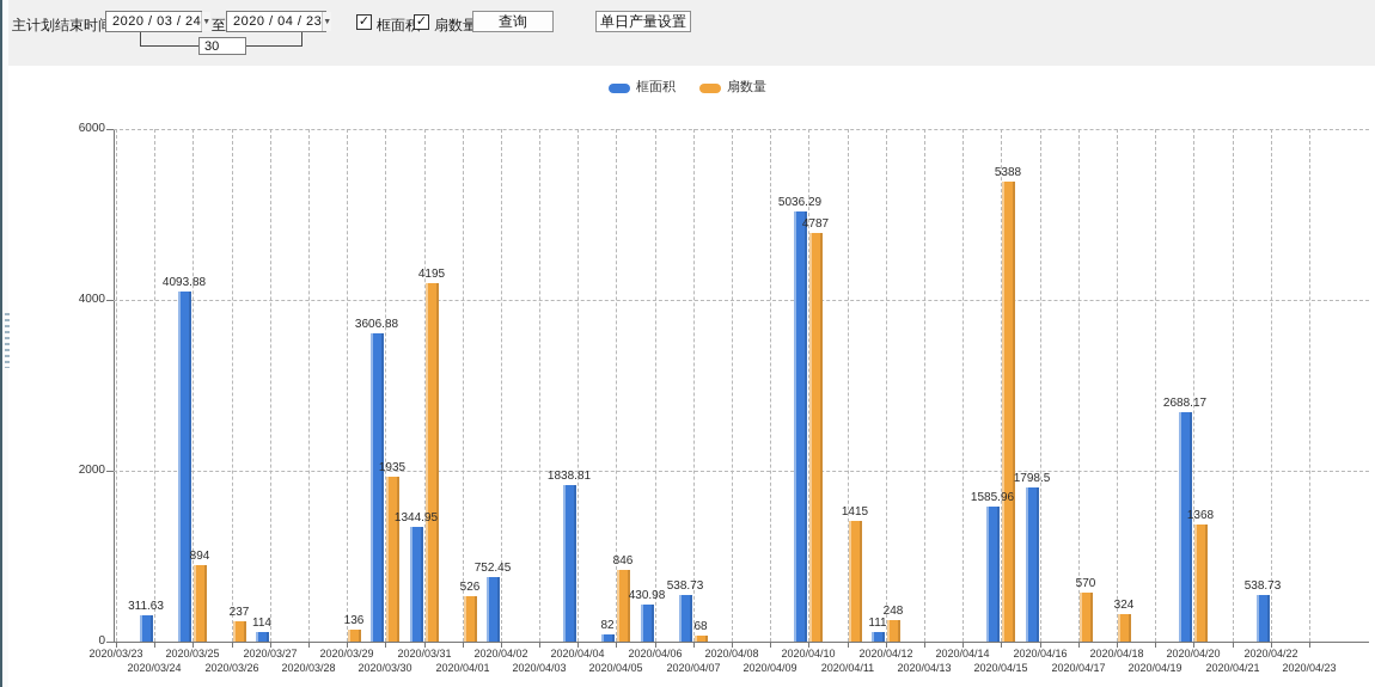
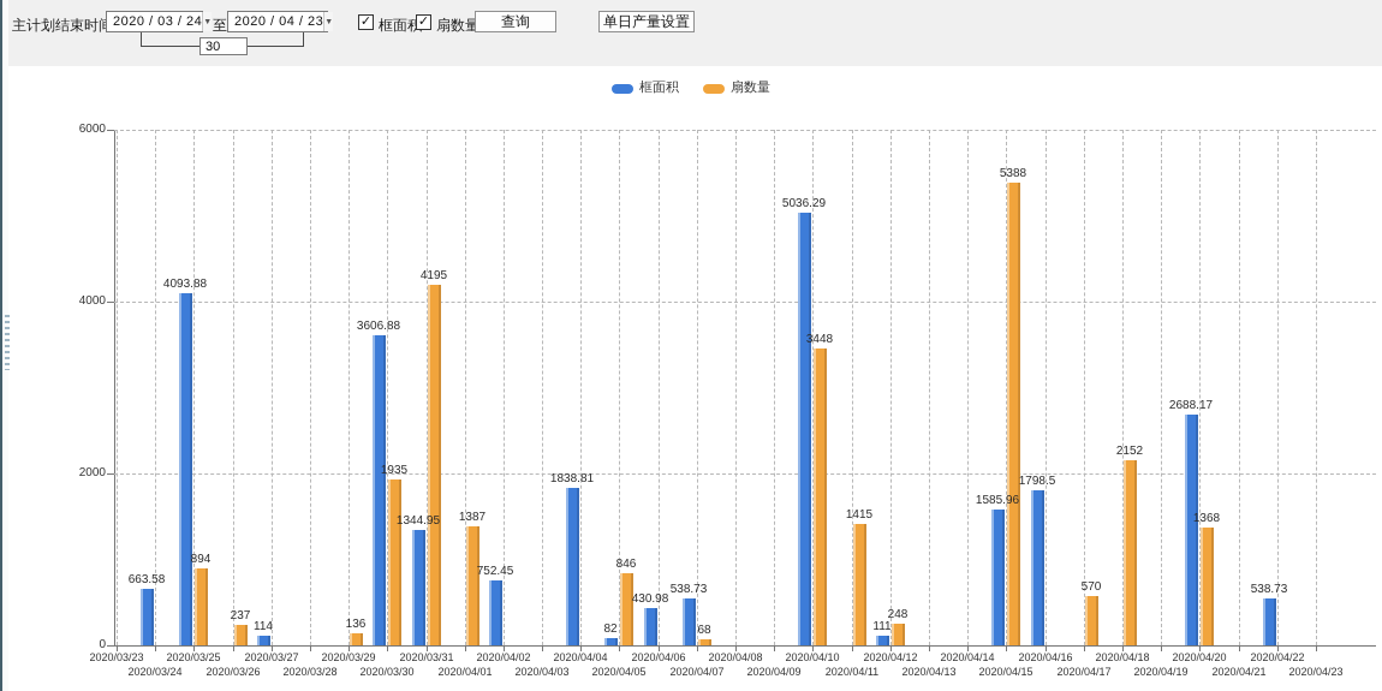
框面积/2020/03/24: 311.63 -> 663.58
扇数量/2020/04/01: 526 -> 1387
扇数量/2020/04/10: 4787 -> 3448
扇数量/2020/04/18: 324 -> 2152
